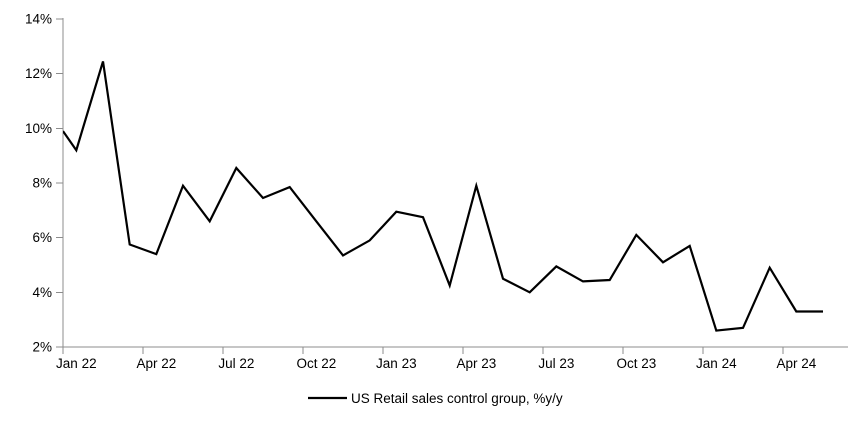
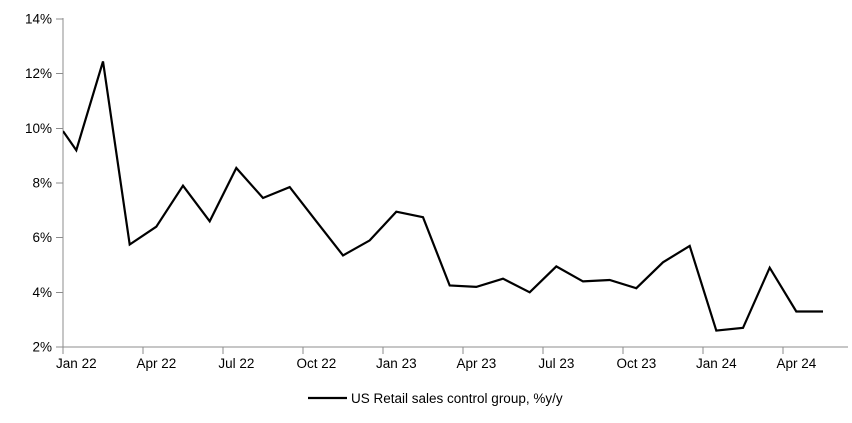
Apr 22: 5.4% -> 6.4%
Apr 23: 7.9% -> 4.2%
Oct 23: 6.1% -> 4.2%
